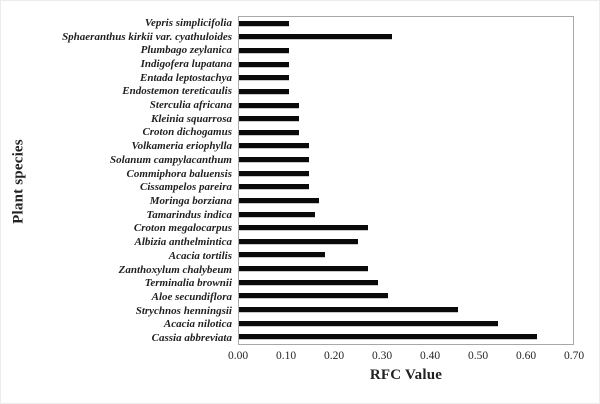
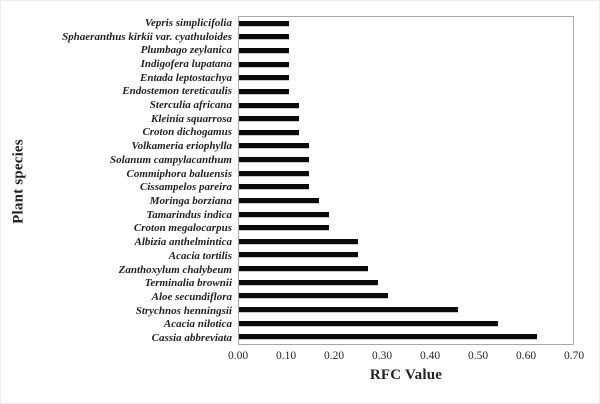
Sphaeranthus kirkii var. cyathuloides: 0.32 -> 0.10
Tamarindus indica: 0.16 -> 0.19
Croton megalocarpus: 0.27 -> 0.19
Acacia tortilis: 0.18 -> 0.25
